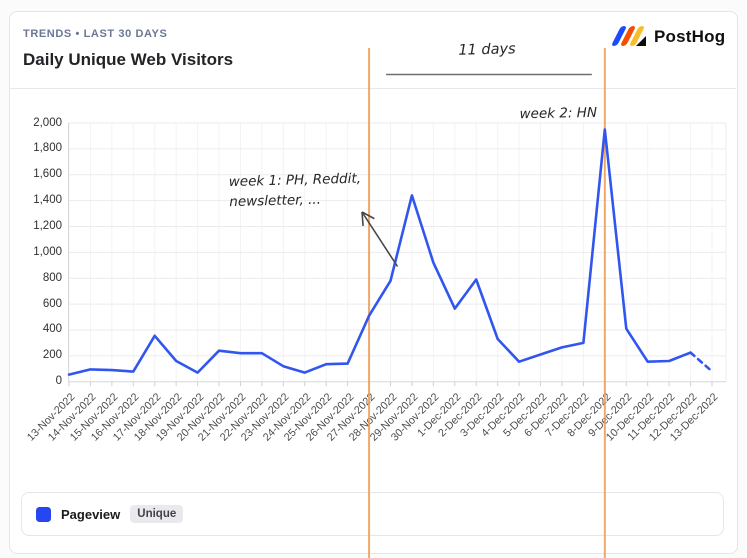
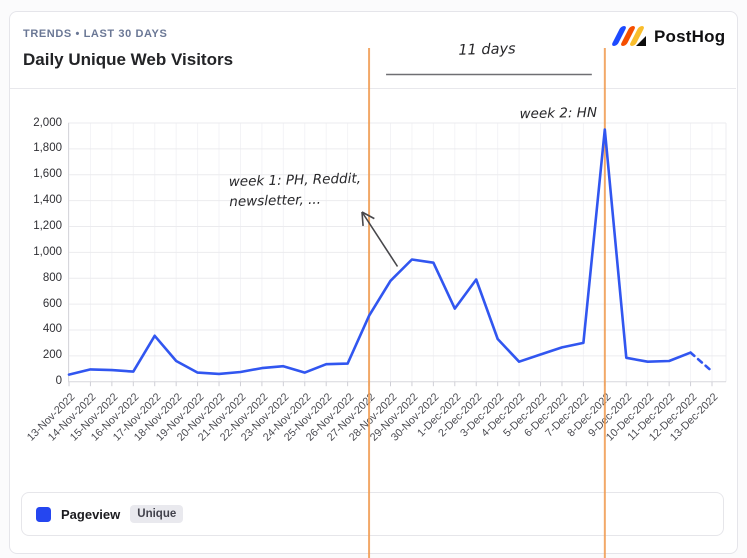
20-Nov-2022: 240 -> 60
21-Nov-2022: 220 -> 80
22-Nov-2022: 220 -> 100
29-Nov-2022: 1440 -> 940
9-Dec-2022: 410 -> 180
